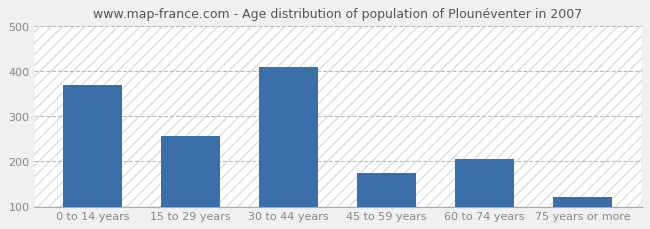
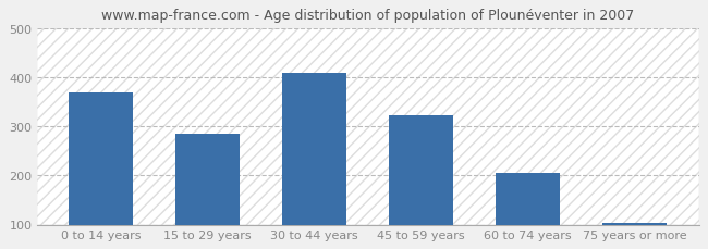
15 to 29 years: 255 -> 285
45 to 59 years: 175 -> 322
75 years or more: 120 -> 103
